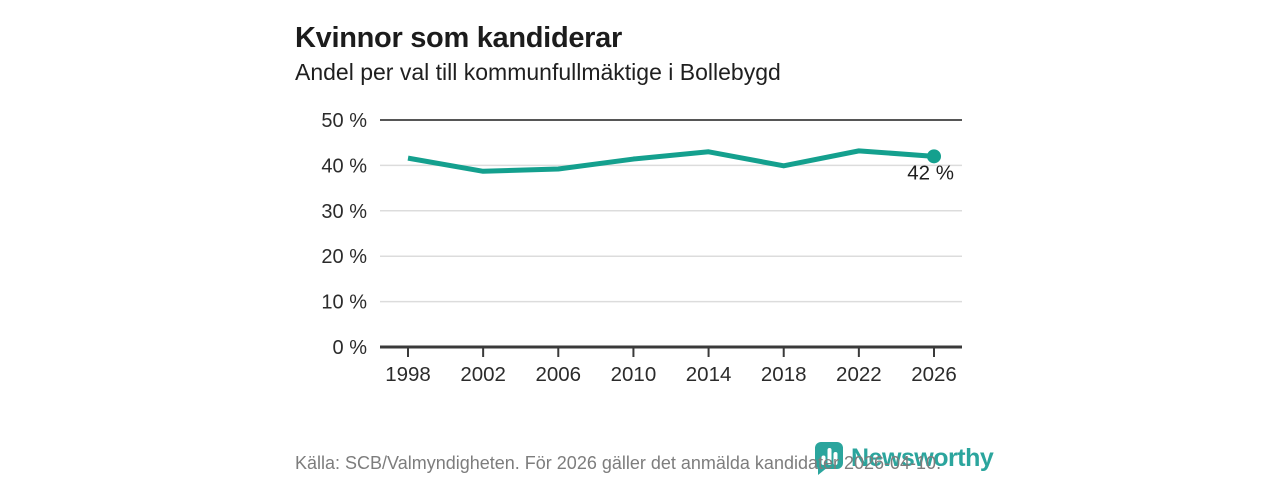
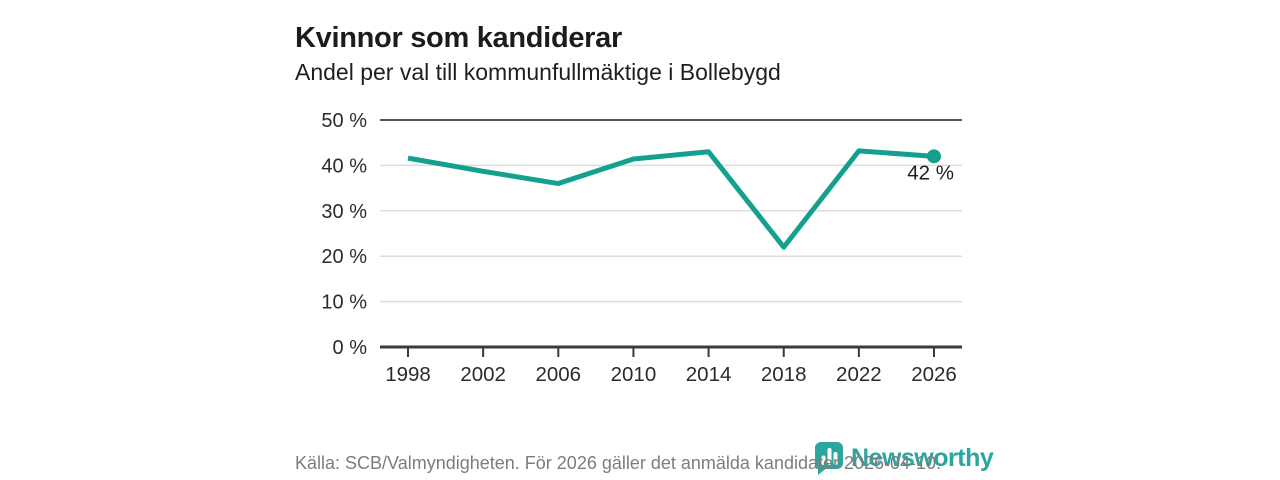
2006: 39% -> 36%
2018: 40% -> 22%
